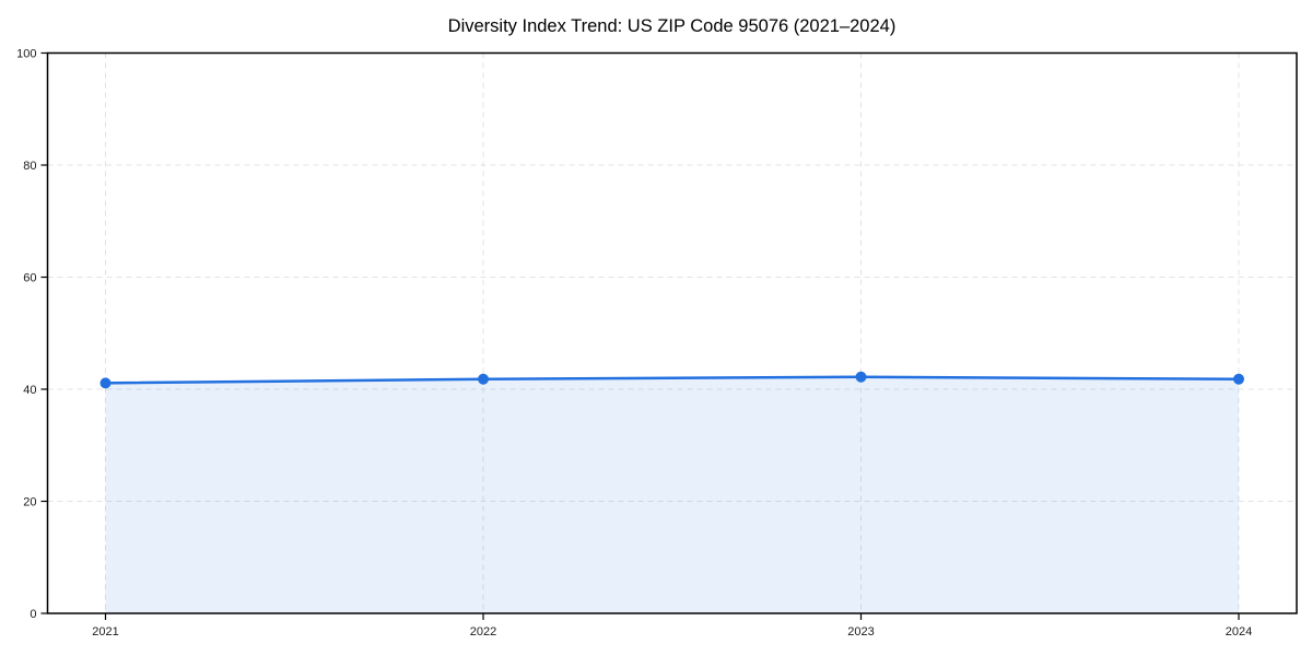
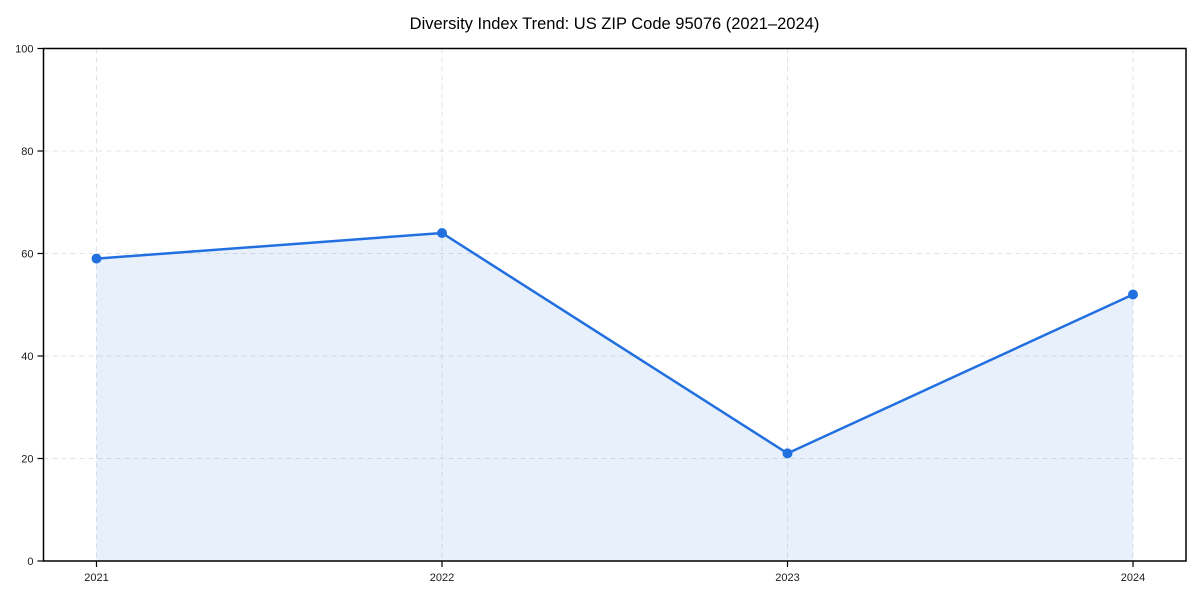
2021: 41 -> 59
2022: 42 -> 64
2023: 42 -> 21
2024: 42 -> 52
